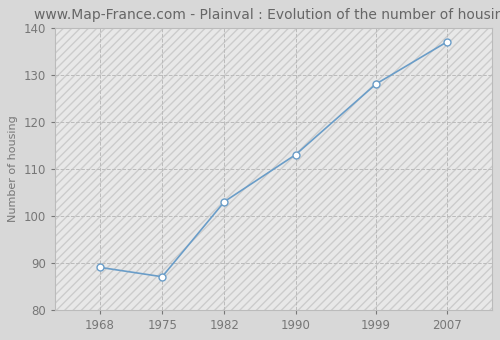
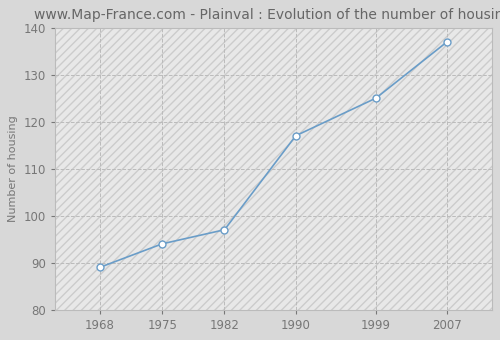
1975: 87 -> 94
1982: 103 -> 97
1990: 113 -> 117
1999: 128 -> 125
